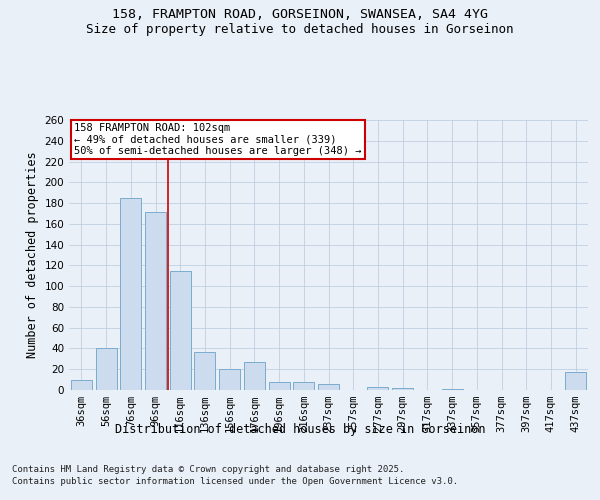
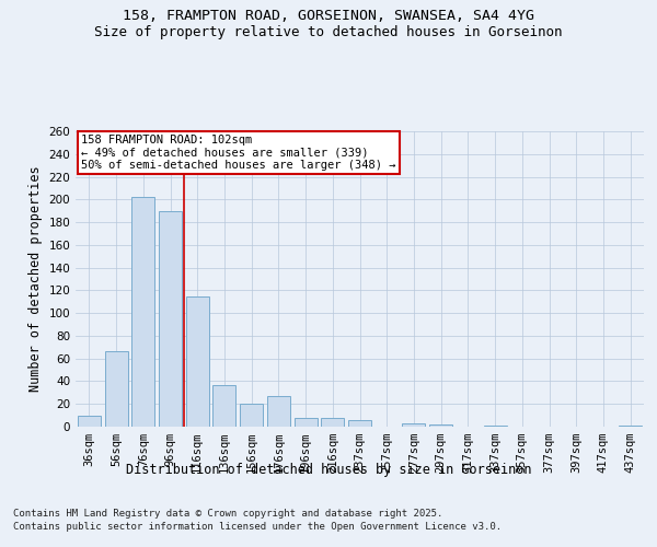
56sqm: 40 -> 66
76sqm: 185 -> 202
96sqm: 171 -> 190
437sqm: 17 -> 1
